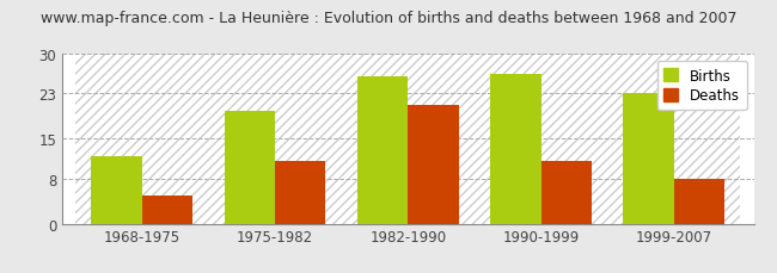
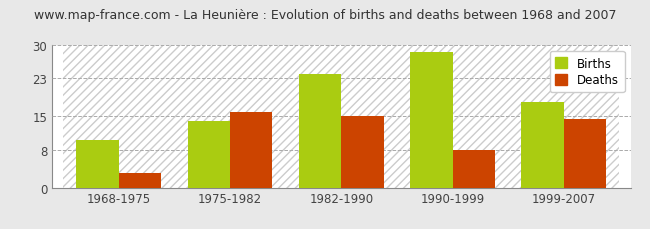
Births/1968-1975: 12.0 -> 10.0
Deaths/1968-1975: 5.0 -> 3.0
Births/1975-1982: 20.0 -> 14.0
Deaths/1975-1982: 11.0 -> 16.0
Births/1982-1990: 26.0 -> 24.0
Deaths/1982-1990: 21.0 -> 15.0
Births/1990-1999: 26.5 -> 28.5
Deaths/1990-1999: 11.0 -> 8.0
Births/1999-2007: 23.0 -> 18.0
Deaths/1999-2007: 8.0 -> 14.5
